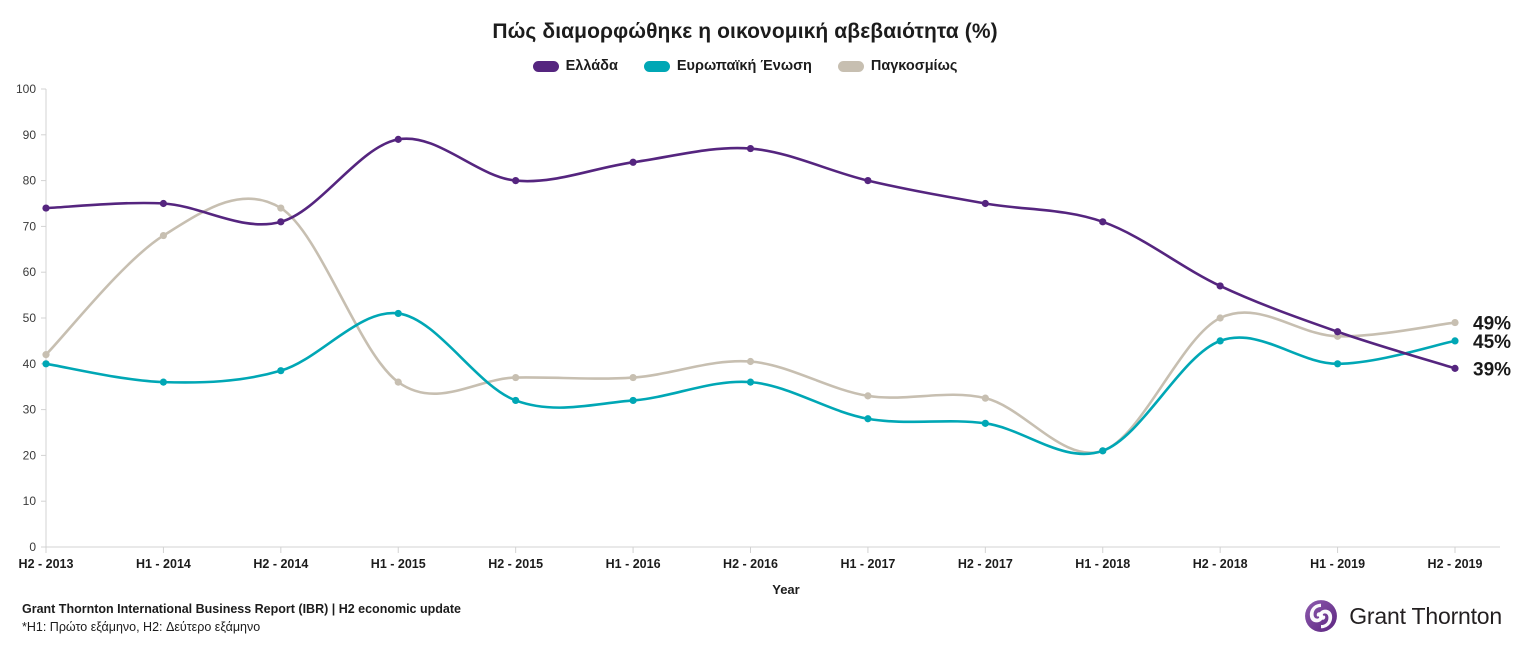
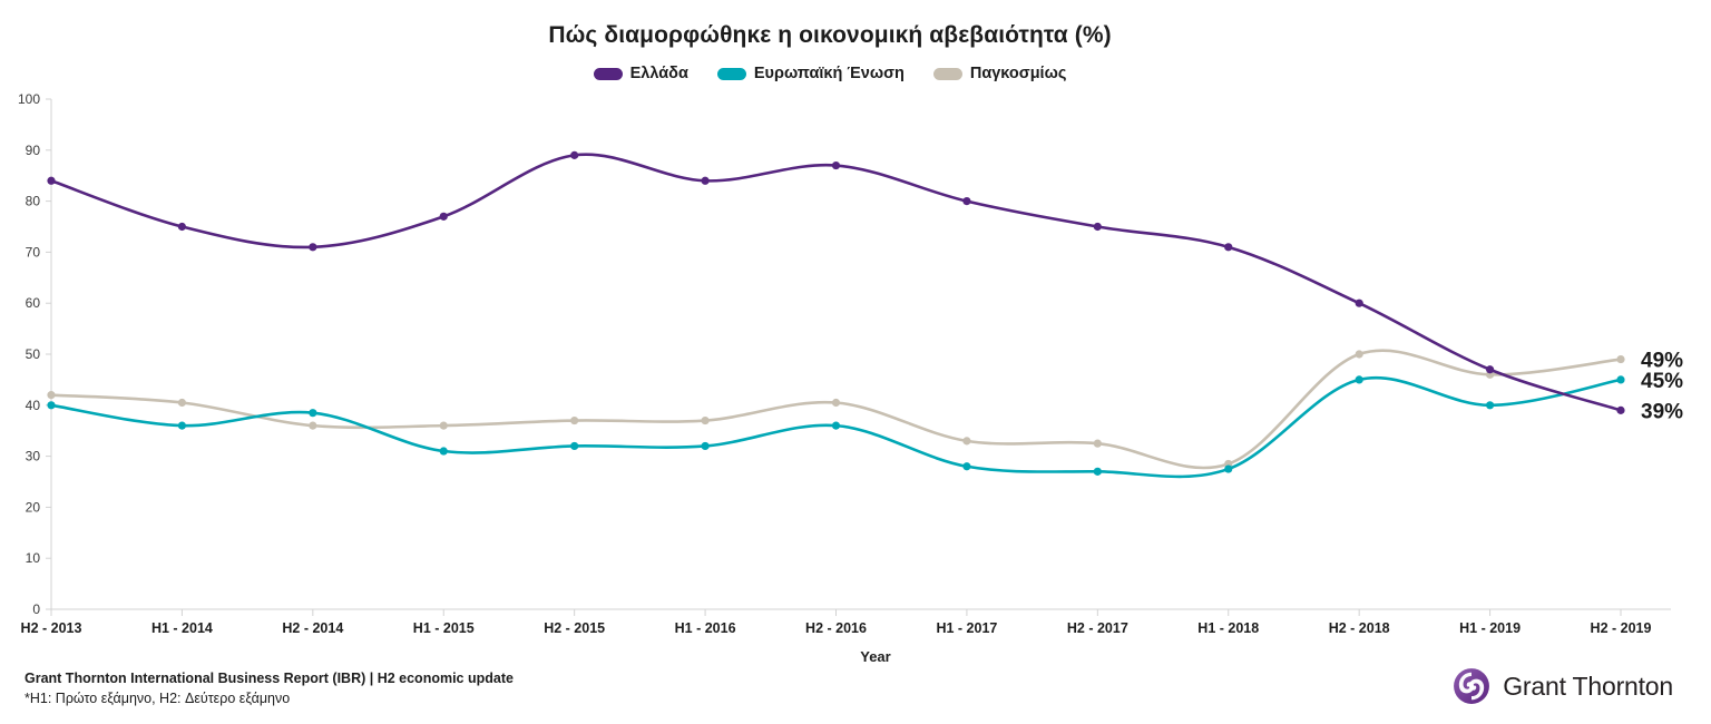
Ελλάδα/H2 - 2013: 74 -> 84
Παγκοσμίως/H1 - 2014: 68 -> 40
Παγκοσμίως/H2 - 2014: 74 -> 36
Ελλάδα/H1 - 2015: 89 -> 77
Ευρωπαϊκή Ένωση/H1 - 2015: 51 -> 31
Ελλάδα/H2 - 2015: 80 -> 89
Ευρωπαϊκή Ένωση/H1 - 2018: 21 -> 28
Παγκοσμίως/H1 - 2018: 21 -> 28
Ελλάδα/H2 - 2018: 57 -> 60
